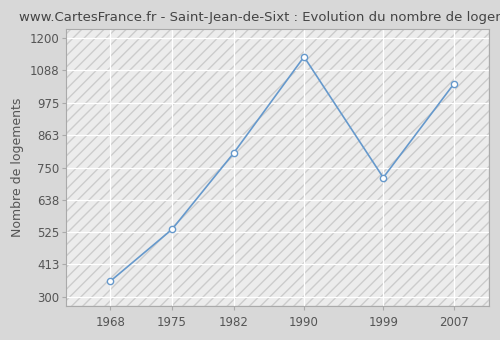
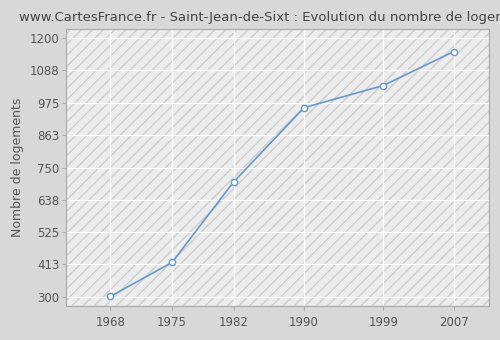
1968: 355 -> 302
1975: 535 -> 420
1982: 800 -> 700
1990: 1135 -> 958
1999: 715 -> 1035
2007: 1040 -> 1153
